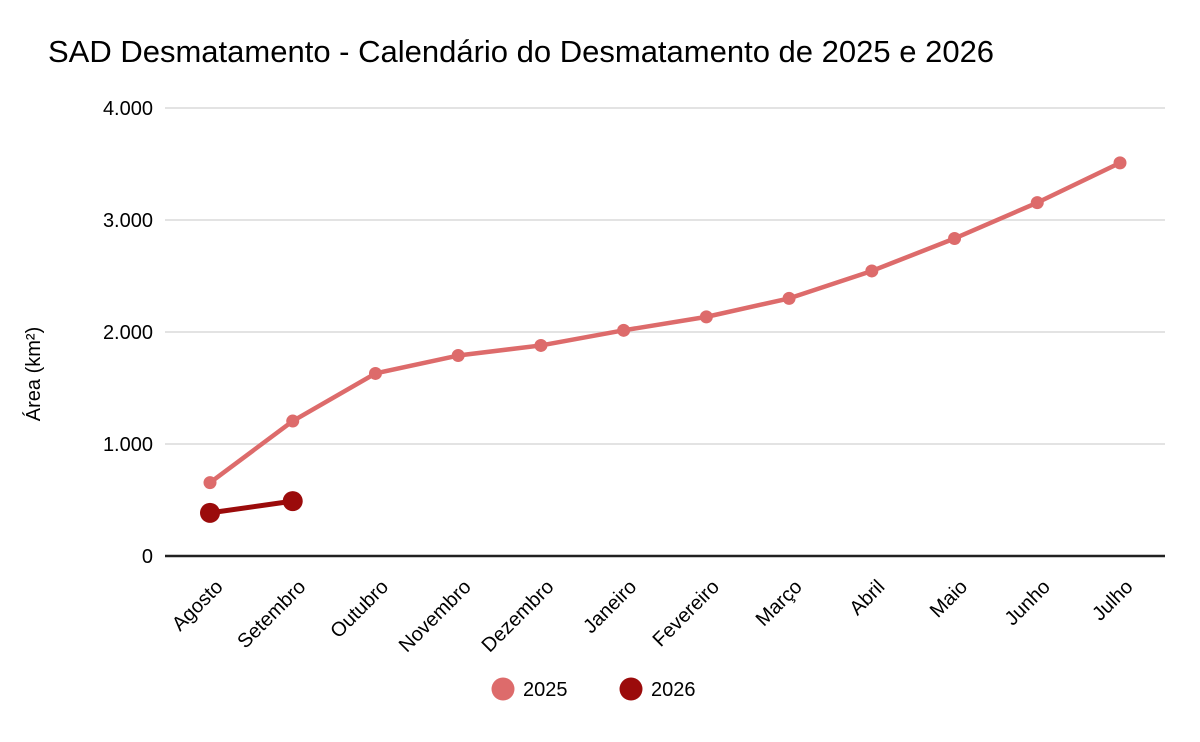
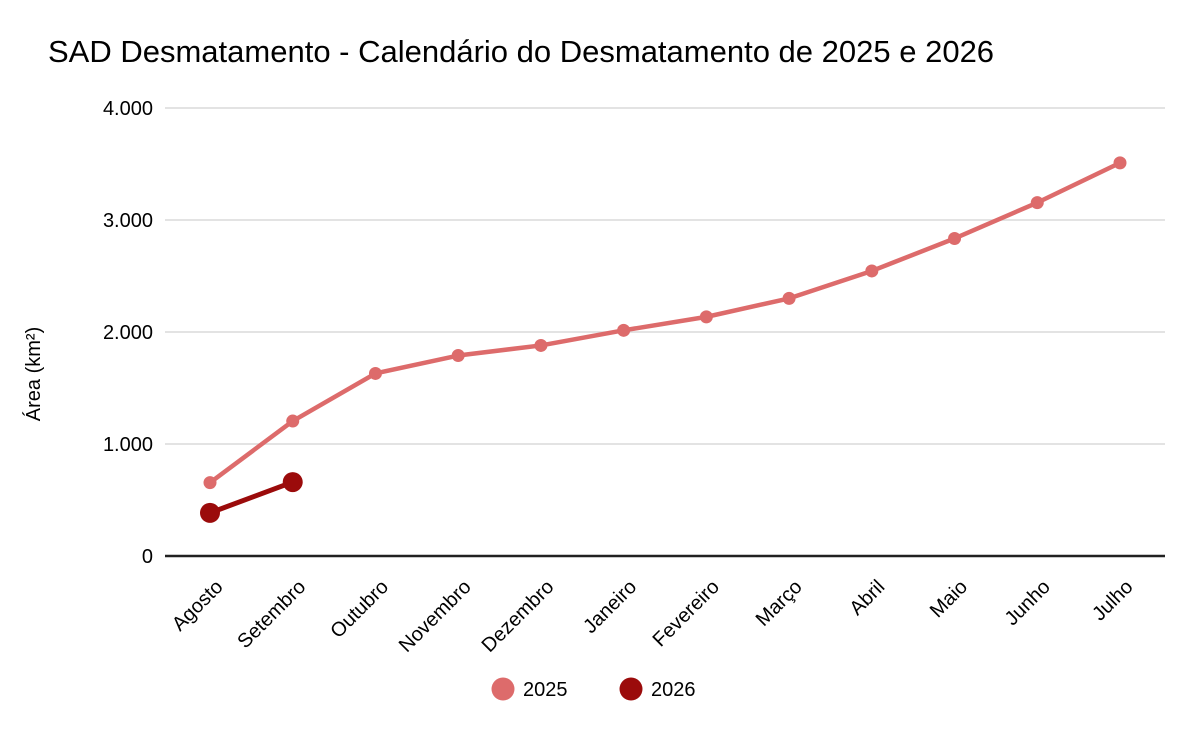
2026/Setembro: 490 -> 660
